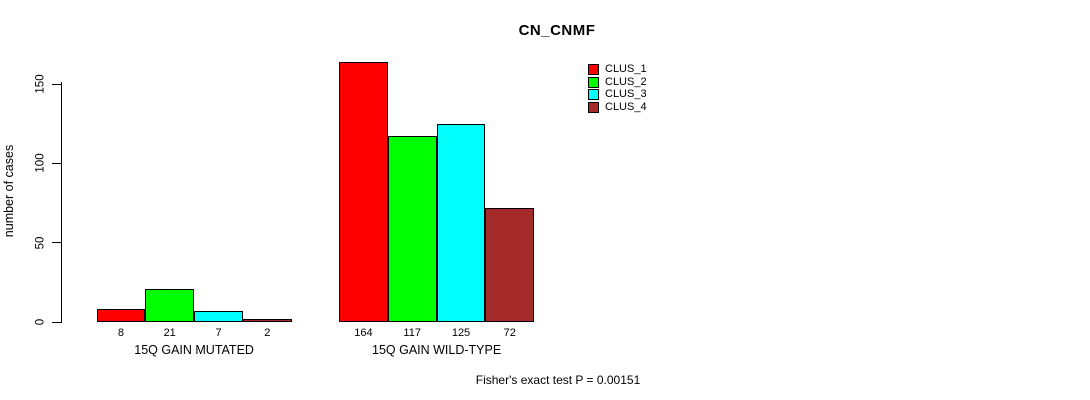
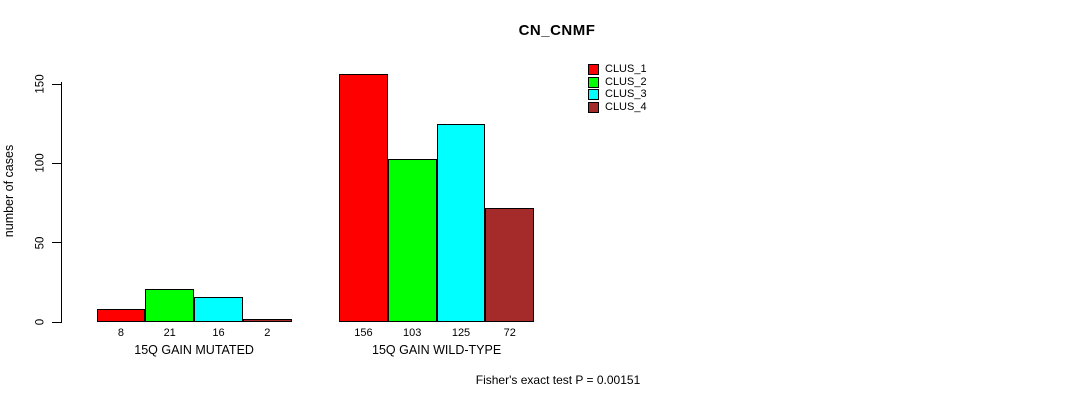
CLUS_3/15Q GAIN MUTATED: 7 -> 16
CLUS_1/15Q GAIN WILD-TYPE: 164 -> 156
CLUS_2/15Q GAIN WILD-TYPE: 117 -> 103
